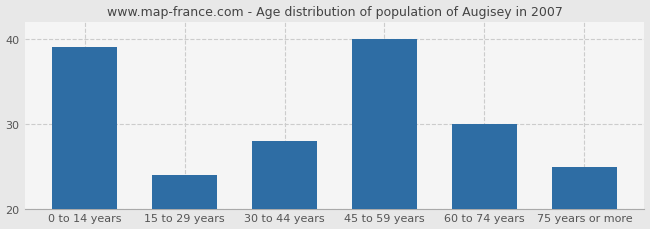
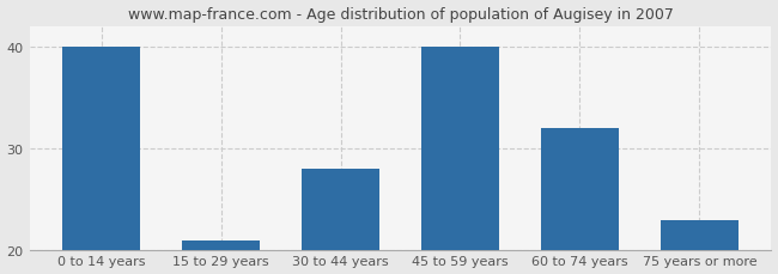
0 to 14 years: 39 -> 40
15 to 29 years: 24 -> 21
60 to 74 years: 30 -> 32
75 years or more: 25 -> 23
